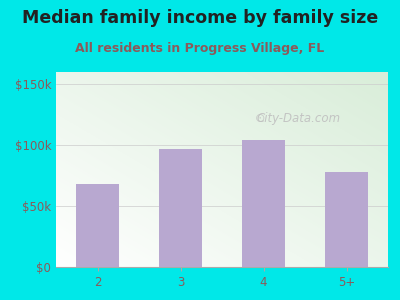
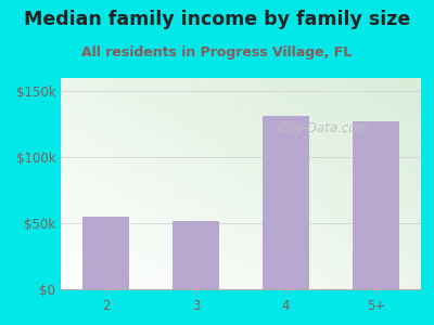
2: $68k -> $55k
3: $97k -> $52k
4: $104k -> $131k
5+: $78k -> $127k
